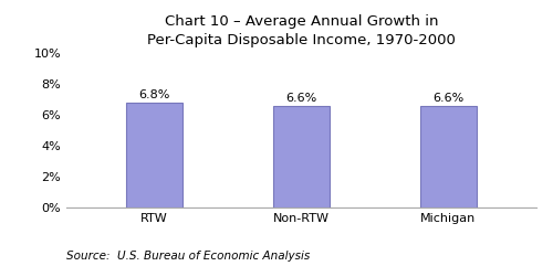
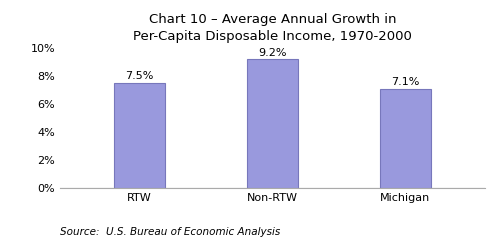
RTW: 6.8% -> 7.5%
Non-RTW: 6.6% -> 9.2%
Michigan: 6.6% -> 7.1%
